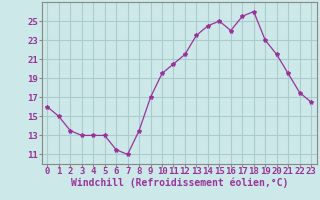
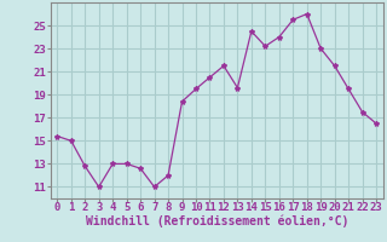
0: 16.0 -> 15.4
2: 13.5 -> 12.8
3: 13.0 -> 11.0
6: 11.5 -> 12.6
8: 13.5 -> 12.0
9: 17.0 -> 18.4
13: 23.5 -> 19.6
15: 25.0 -> 23.2
